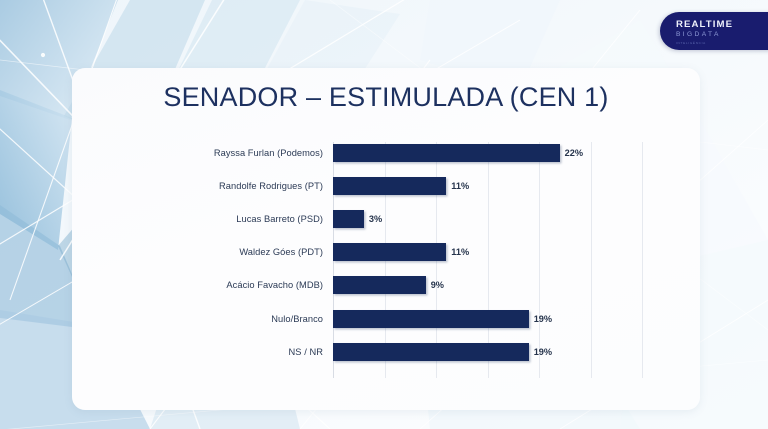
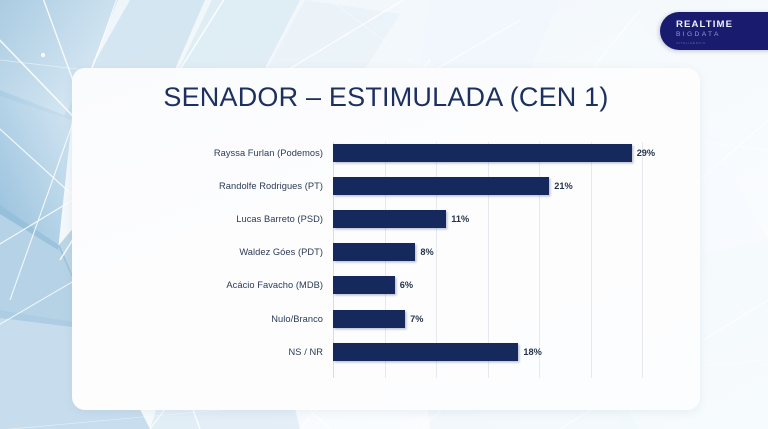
Rayssa Furlan (Podemos): 22% -> 29%
Randolfe Rodrigues (PT): 11% -> 21%
Lucas Barreto (PSD): 3% -> 11%
Waldez Góes (PDT): 11% -> 8%
Acácio Favacho (MDB): 9% -> 6%
Nulo/Branco: 19% -> 7%
NS / NR: 19% -> 18%
